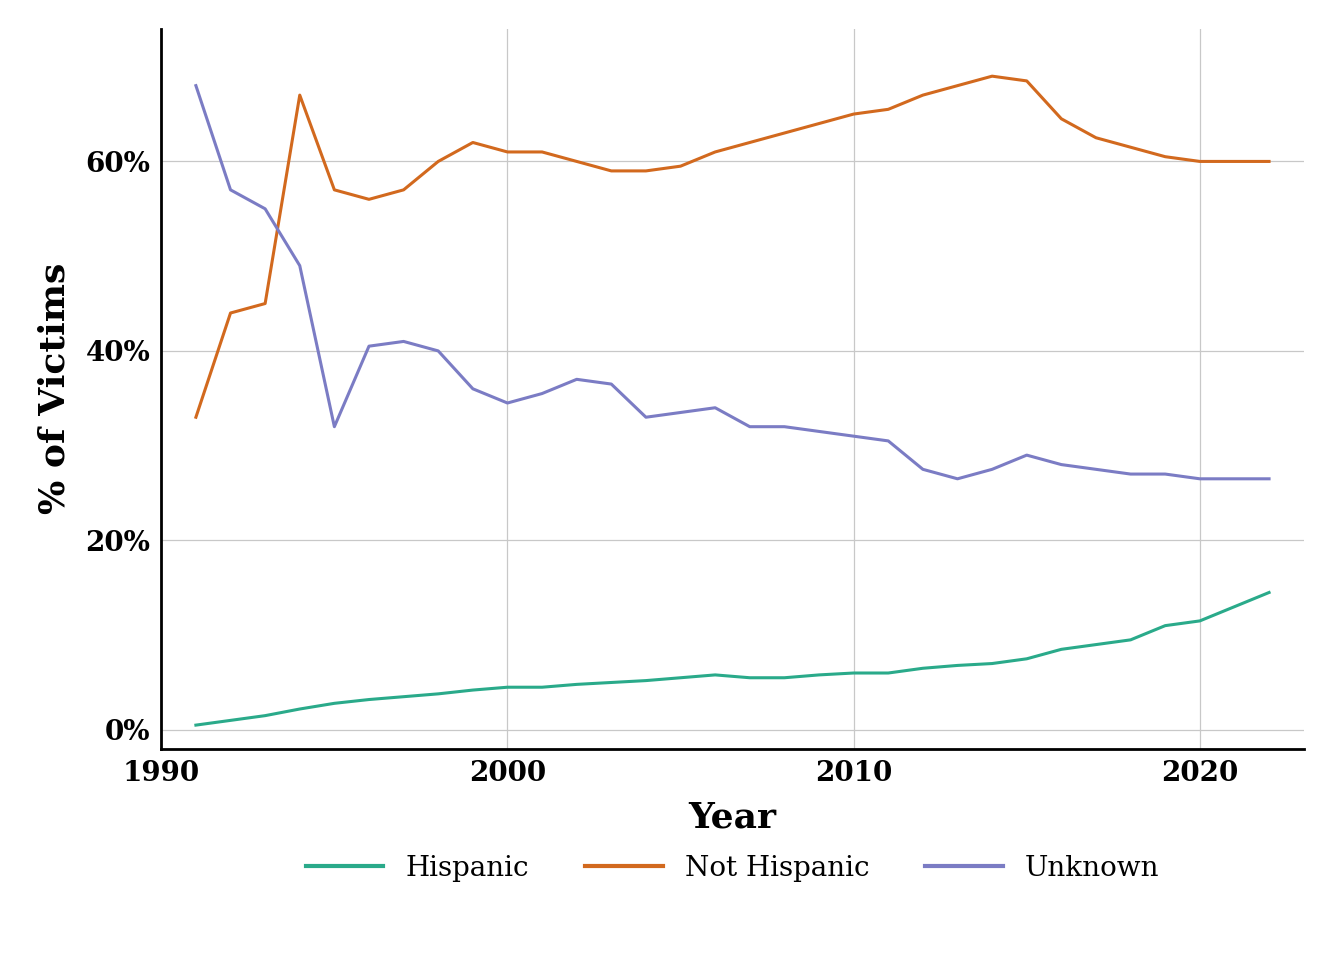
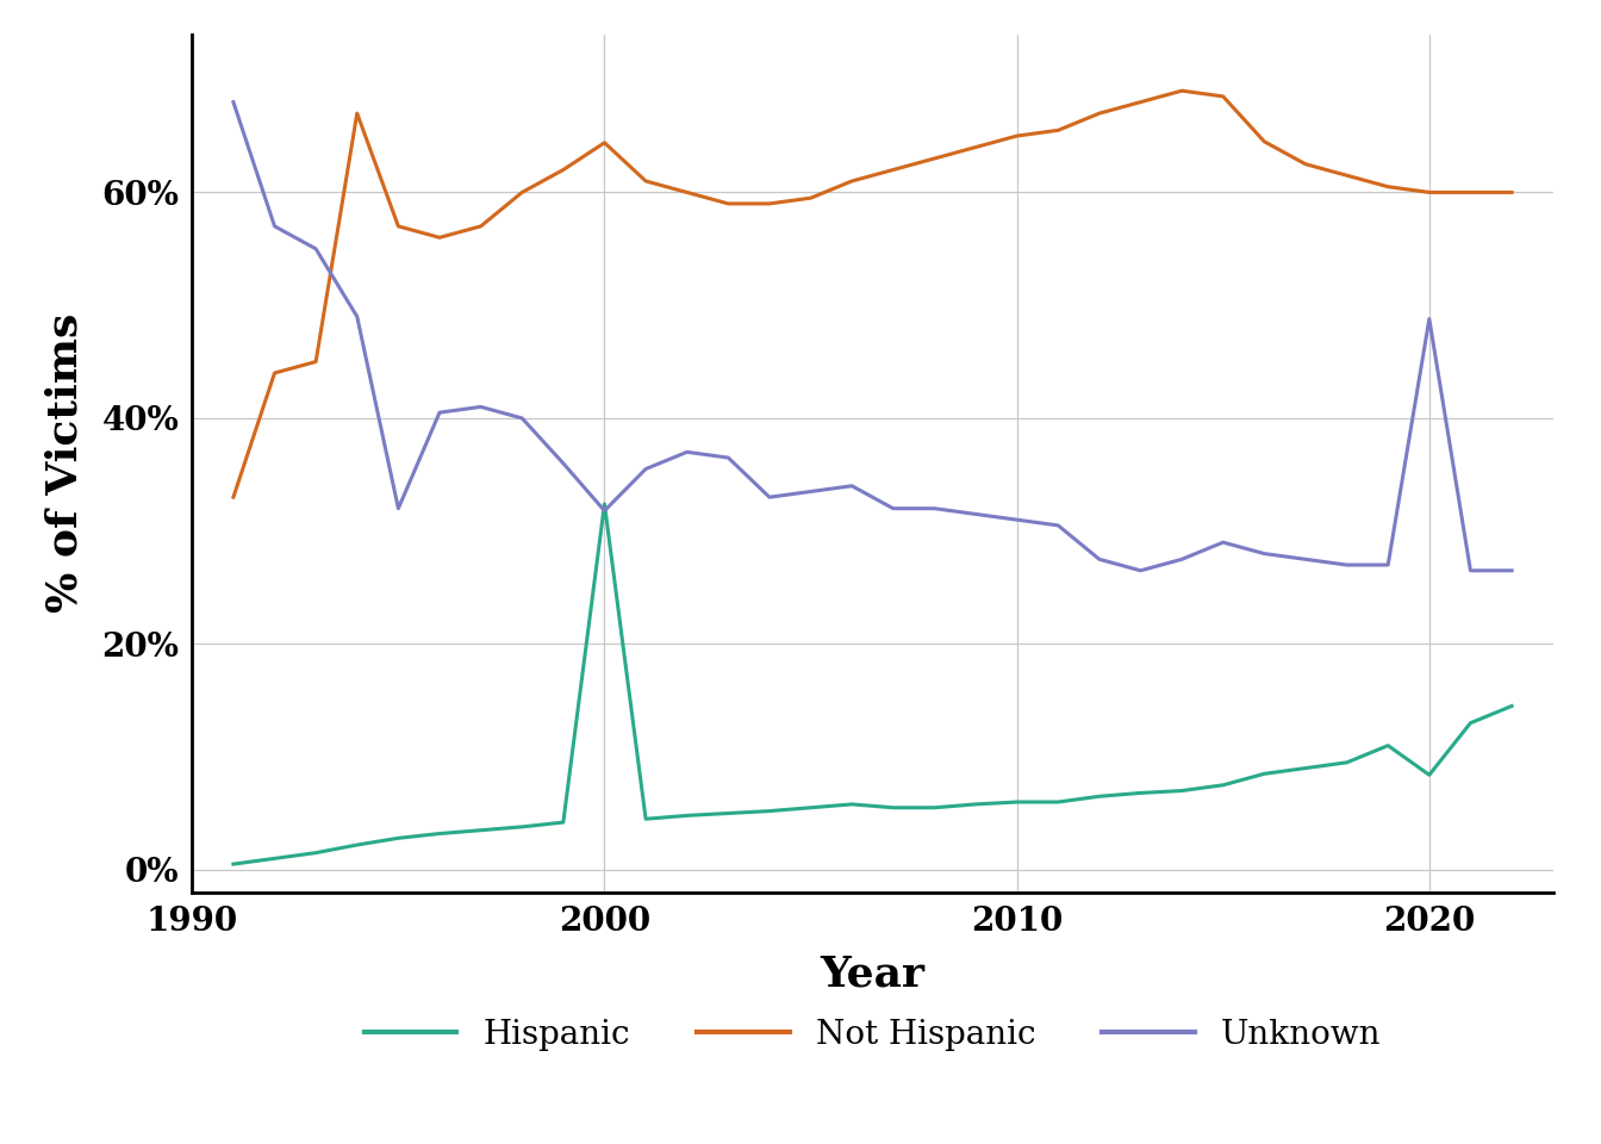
Hispanic/2000: 4.5% -> 32.4%
Not Hispanic/2000: 61.0% -> 64.4%
Unknown/2000: 34.5% -> 31.8%
Hispanic/2020: 11.5% -> 8.4%
Unknown/2020: 26.5% -> 48.8%
